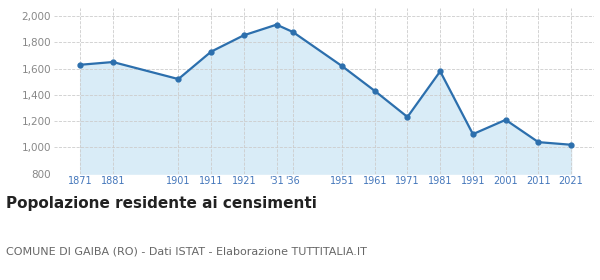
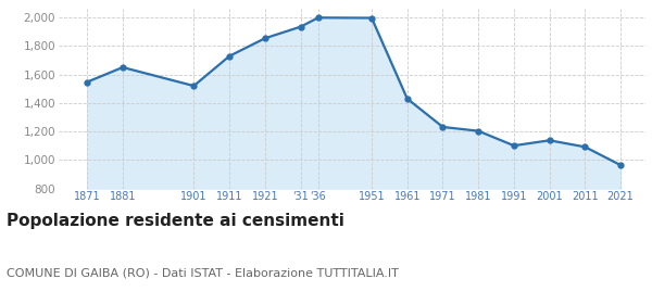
1871: 1,630 -> 1,550
'36: 1,880 -> 2,000
1951: 1,620 -> 2,000
1981: 1,580 -> 1,200
2001: 1,210 -> 1,140
2011: 1,040 -> 1,090
2021: 1,020 -> 960
